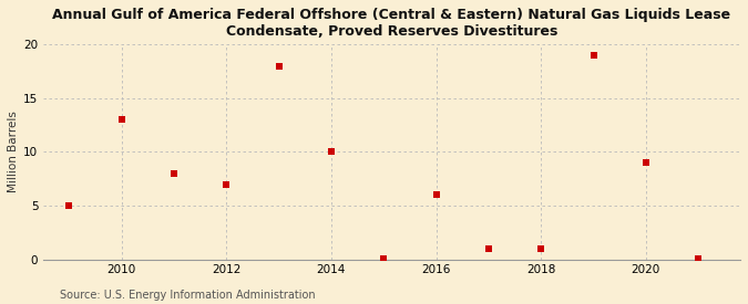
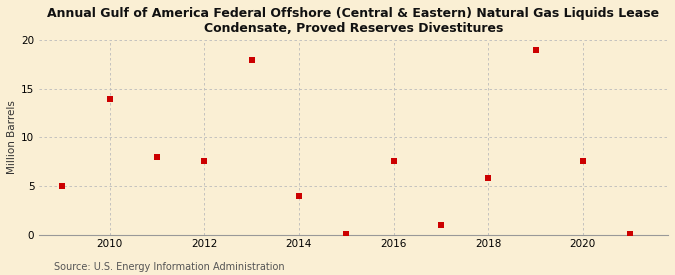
2010: 13.0 -> 14.0
2012: 7.0 -> 7.6
2014: 10.0 -> 4.0
2016: 6.0 -> 7.6
2018: 1.0 -> 5.8
2020: 9.0 -> 7.6
